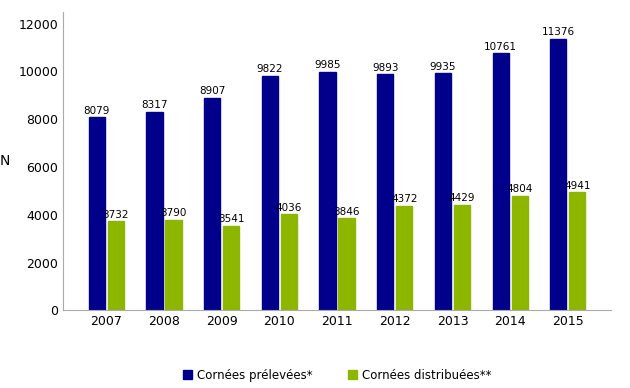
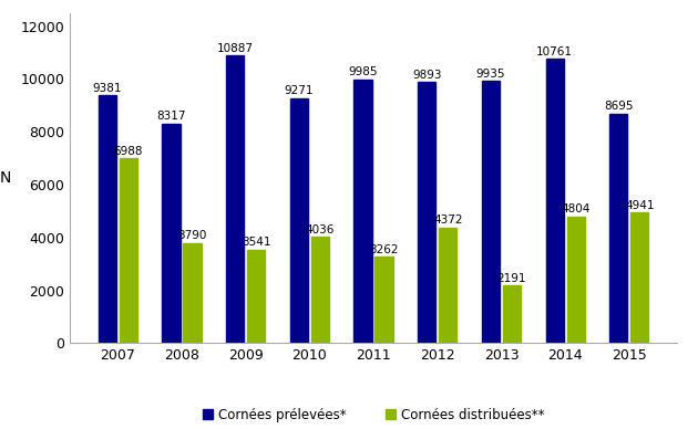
Cornées prélevées*/2007: 8079 -> 9381
Cornées distribuées**/2007: 3732 -> 6988
Cornées prélevées*/2009: 8907 -> 10887
Cornées prélevées*/2010: 9822 -> 9271
Cornées distribuées**/2011: 3846 -> 3262
Cornées distribuées**/2013: 4429 -> 2191
Cornées prélevées*/2015: 11376 -> 8695
